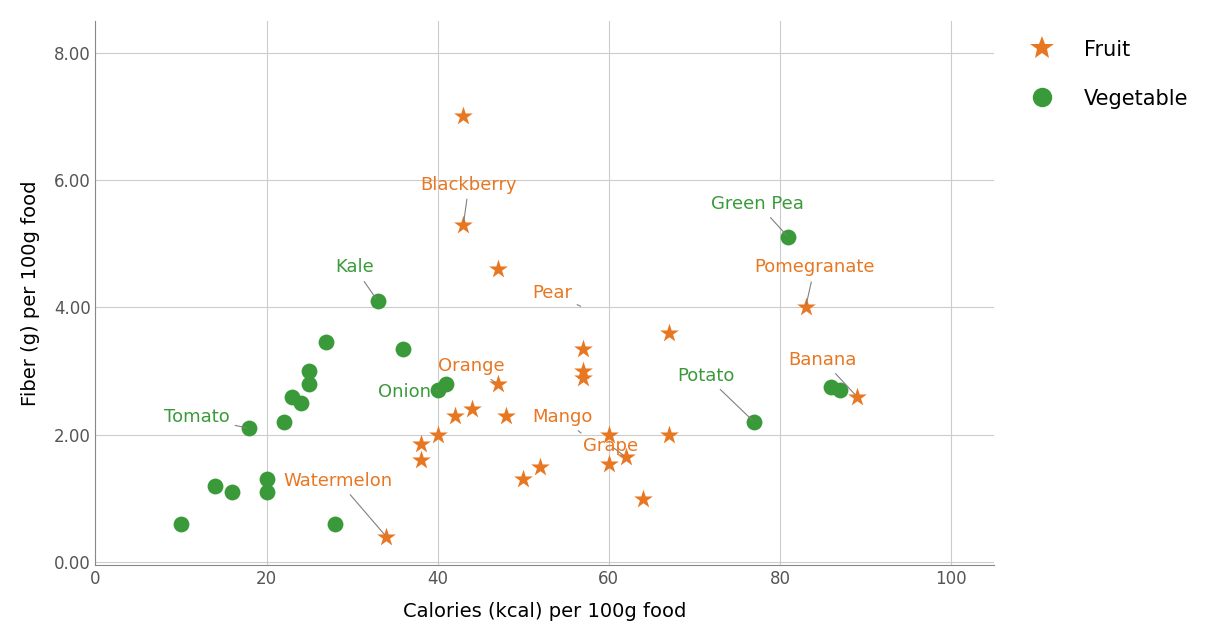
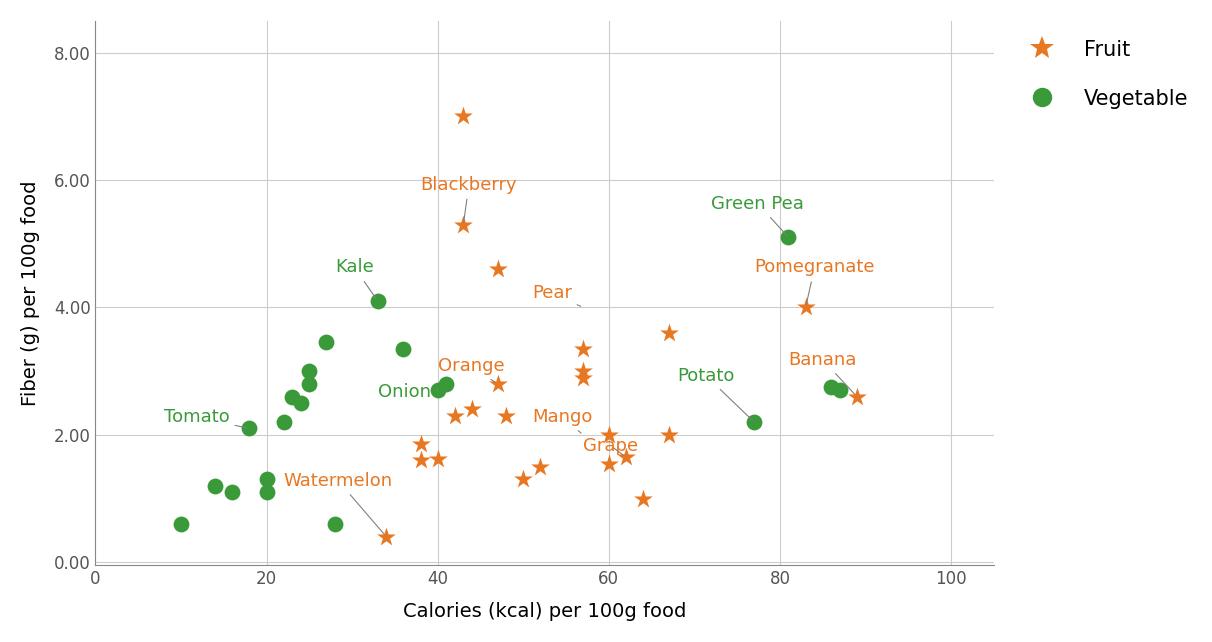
Fruit/40: 2.00 -> 1.62
